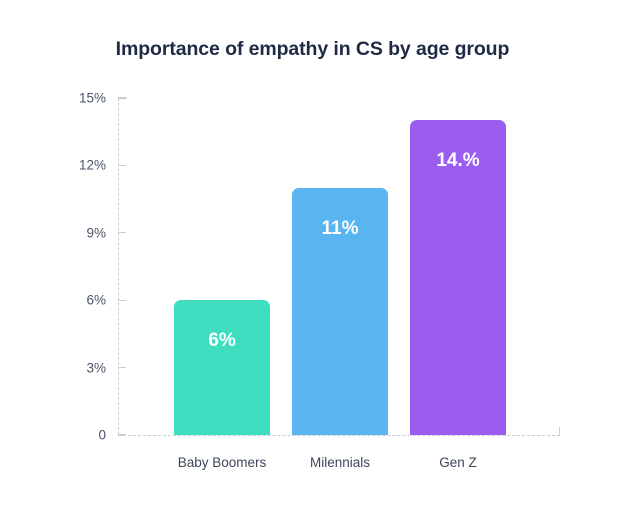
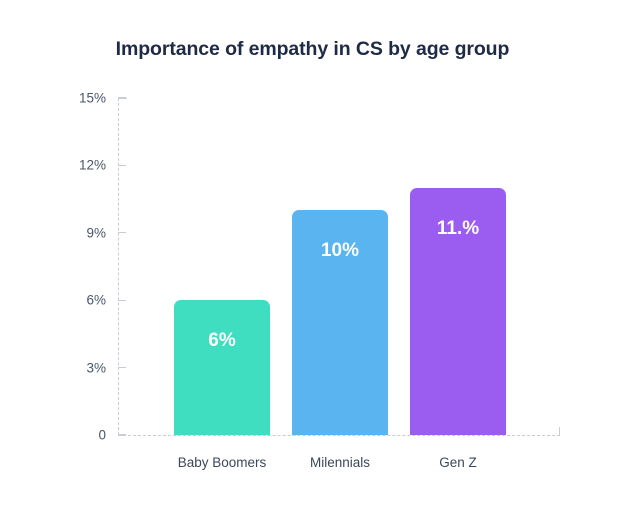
Milennials: 11% -> 10%
Gen Z: 14 -> 11
